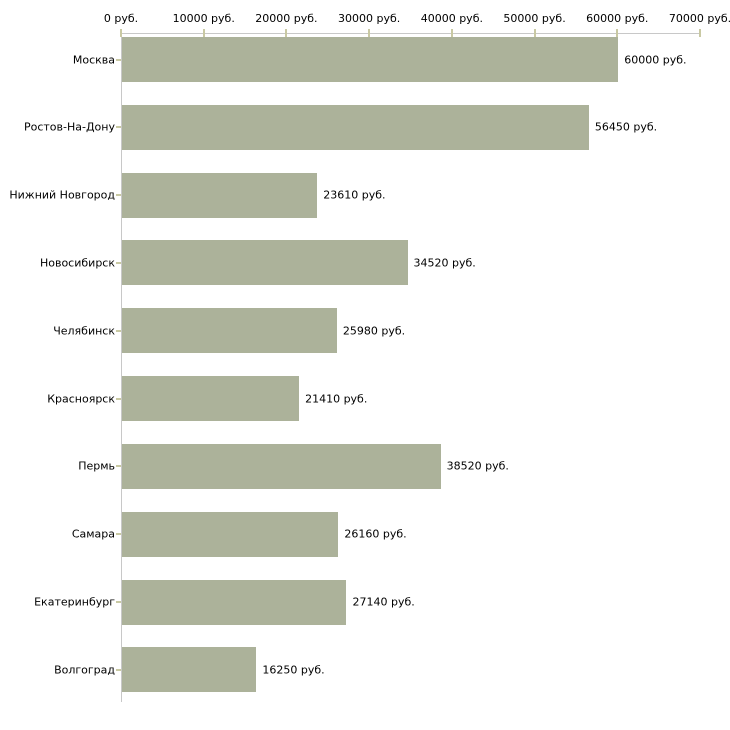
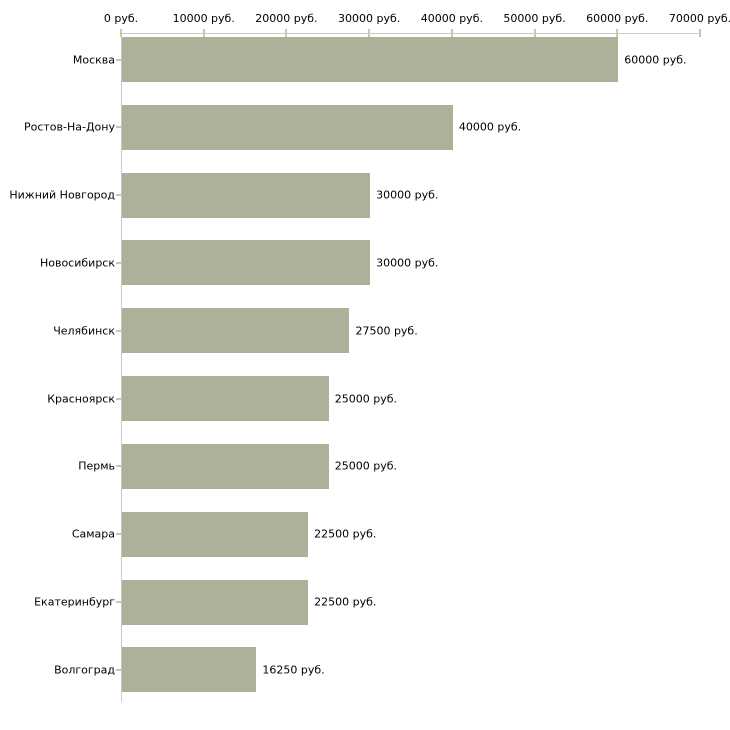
Ростов-На-Дону: 56450 -> 40000
Нижний Новгород: 23610 -> 30000
Новосибирск: 34520 -> 30000
Челябинск: 25980 -> 27500
Красноярск: 21410 -> 25000
Пермь: 38520 -> 25000
Самара: 26160 -> 22500
Екатеринбург: 27140 -> 22500
